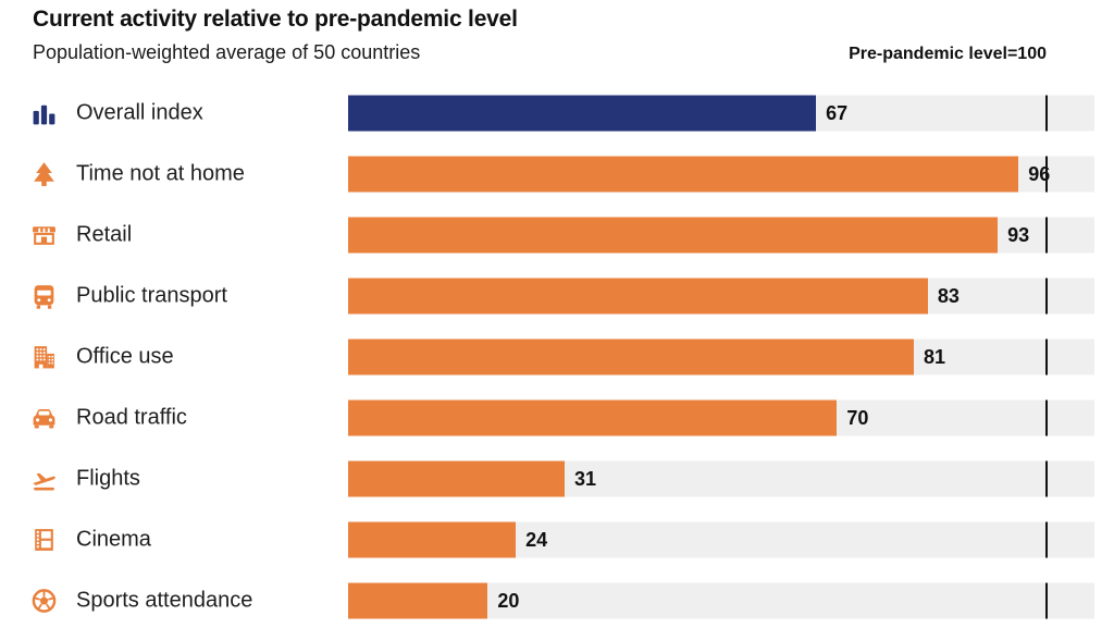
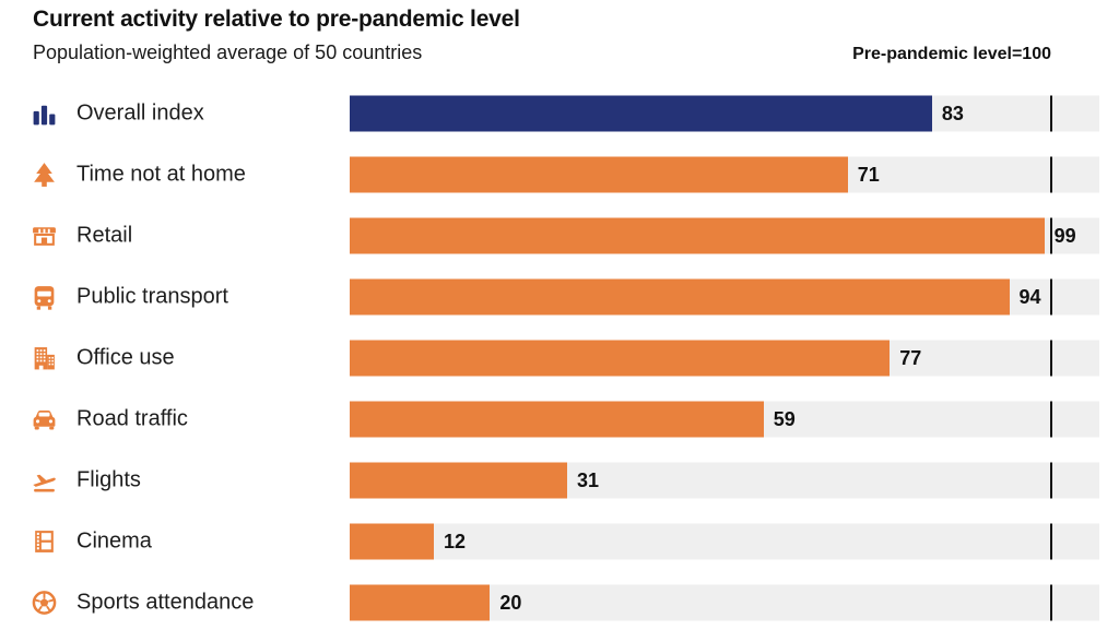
Overall index: 67 -> 83
Time not at home: 96 -> 71
Retail: 93 -> 99
Public transport: 83 -> 94
Office use: 81 -> 77
Road traffic: 70 -> 59
Cinema: 24 -> 12
